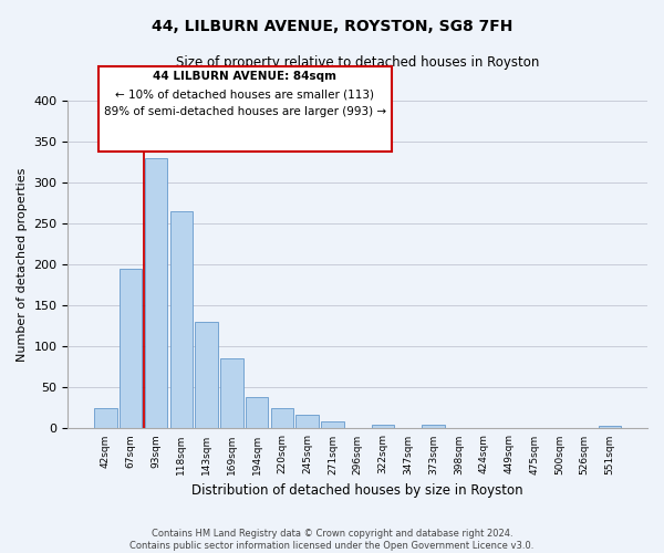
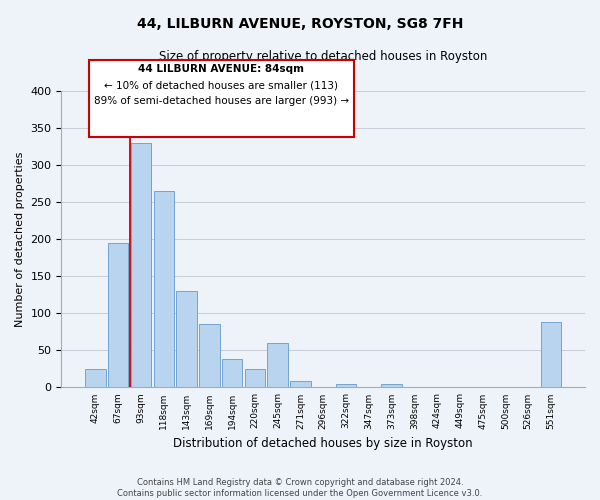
245sqm: 17 -> 60
551sqm: 3 -> 88
